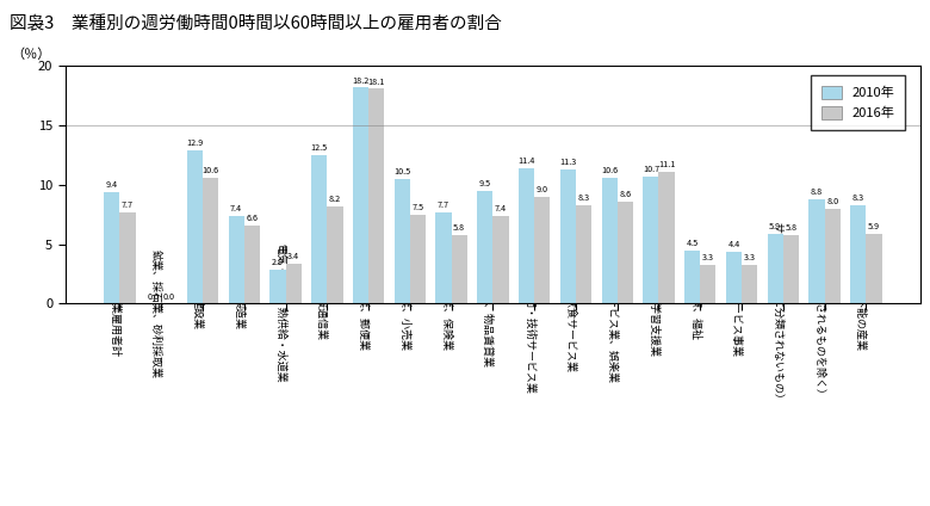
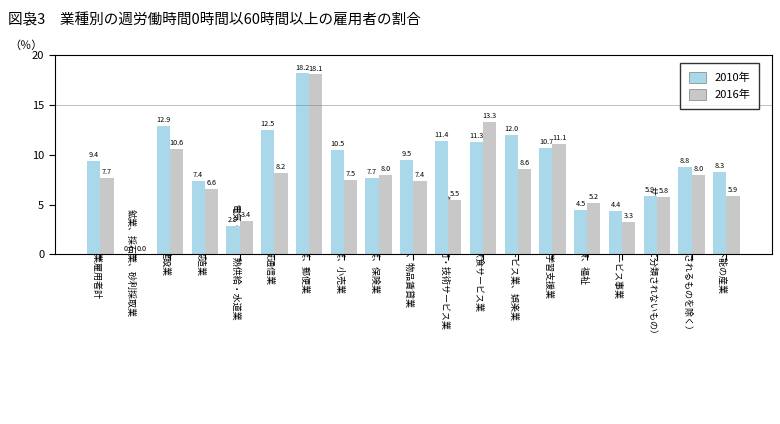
2016年/金融業、保険業: 5.8 -> 8.0
2016年/学術研究、専門・技術サービス業: 9.0 -> 5.5
2016年/宿泊業、飲食サービス業: 8.3 -> 13.3
2010年/生活関連サービス業、娯楽業: 10.6 -> 12.0
2016年/医療、福祉: 3.3 -> 5.2
